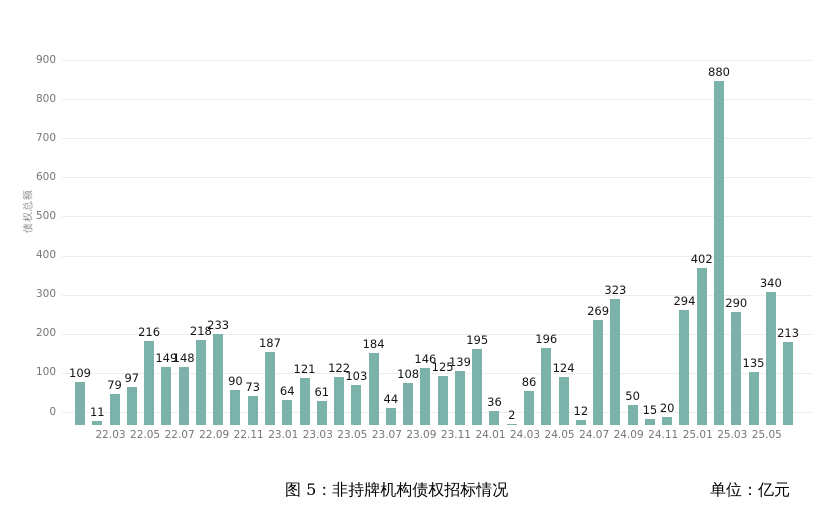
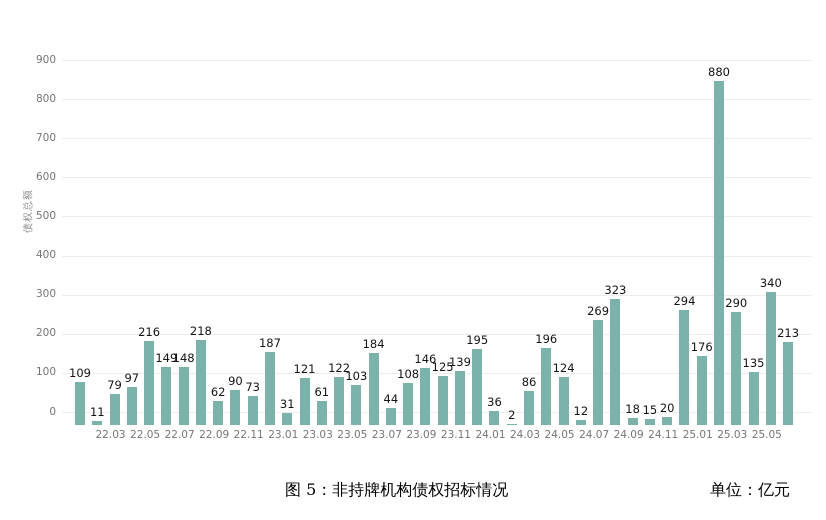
22.09: 233 -> 62
23.01: 64 -> 31
24.09: 50 -> 18
25.01: 402 -> 176
